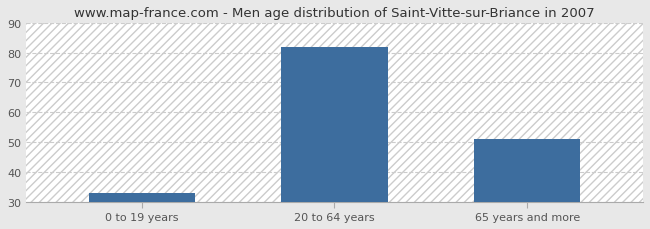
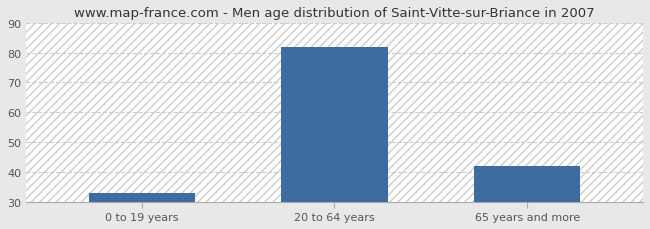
65 years and more: 51 -> 42
